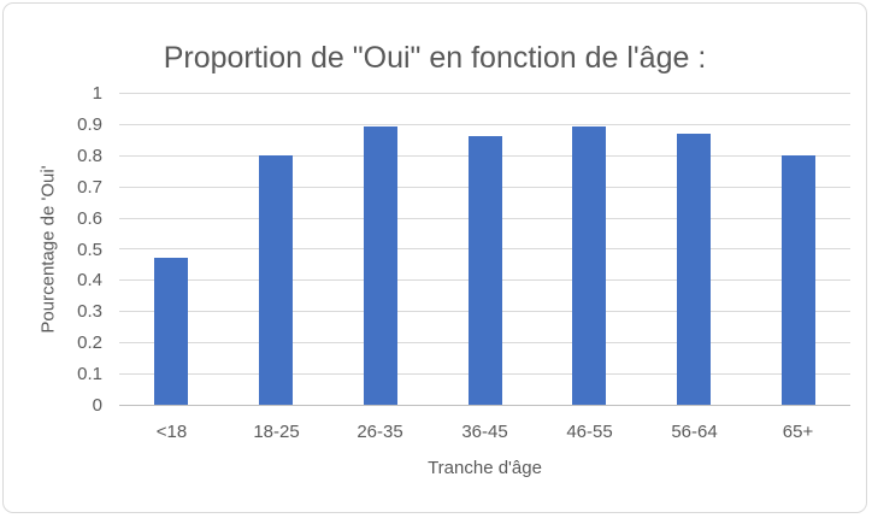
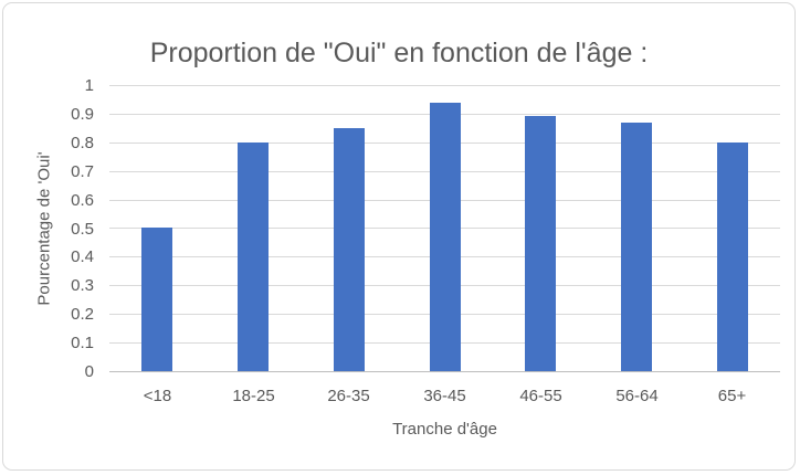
<18: 0.47 -> 0.50
26-35: 0.89 -> 0.85
36-45: 0.86 -> 0.94
